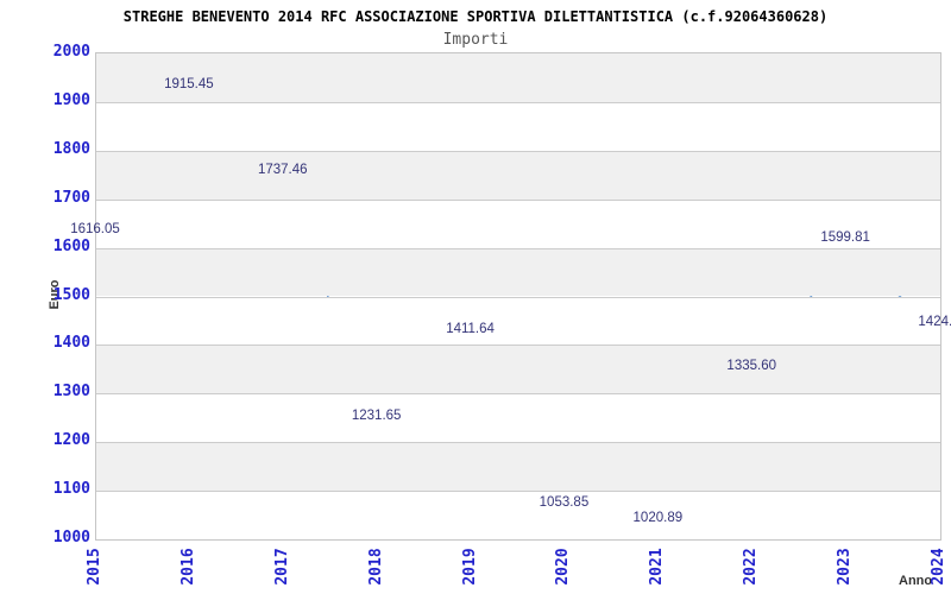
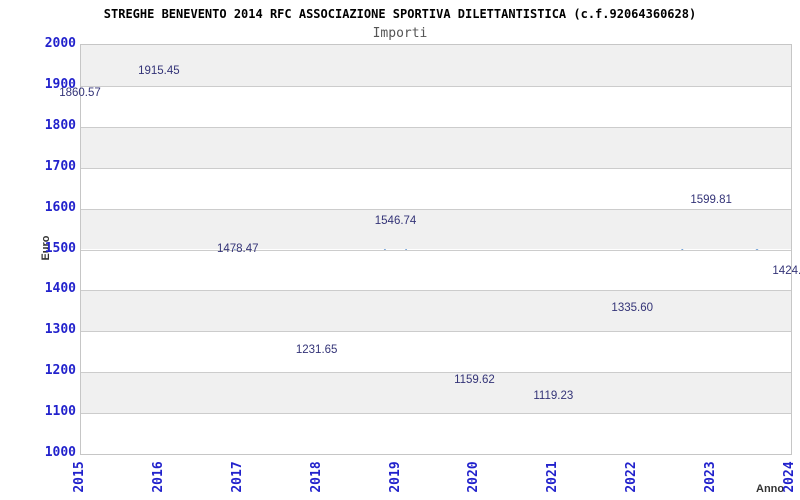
2015: 1616.05 -> 1860.57
2017: 1737.46 -> 1478.47
2019: 1411.64 -> 1546.74
2020: 1053.85 -> 1159.62
2021: 1020.89 -> 1119.23
